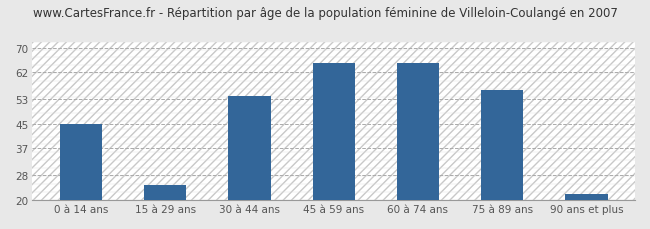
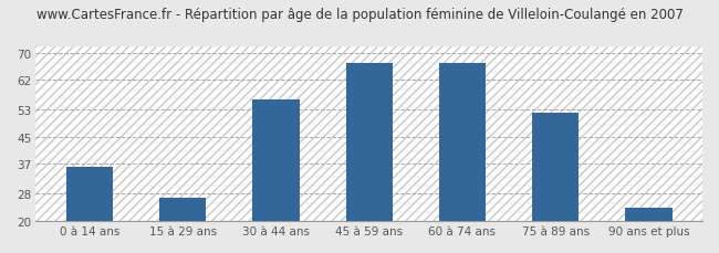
0 à 14 ans: 45 -> 36
15 à 29 ans: 25 -> 27
30 à 44 ans: 54 -> 56
45 à 59 ans: 65 -> 67
60 à 74 ans: 65 -> 67
75 à 89 ans: 56 -> 52
90 ans et plus: 22 -> 24
